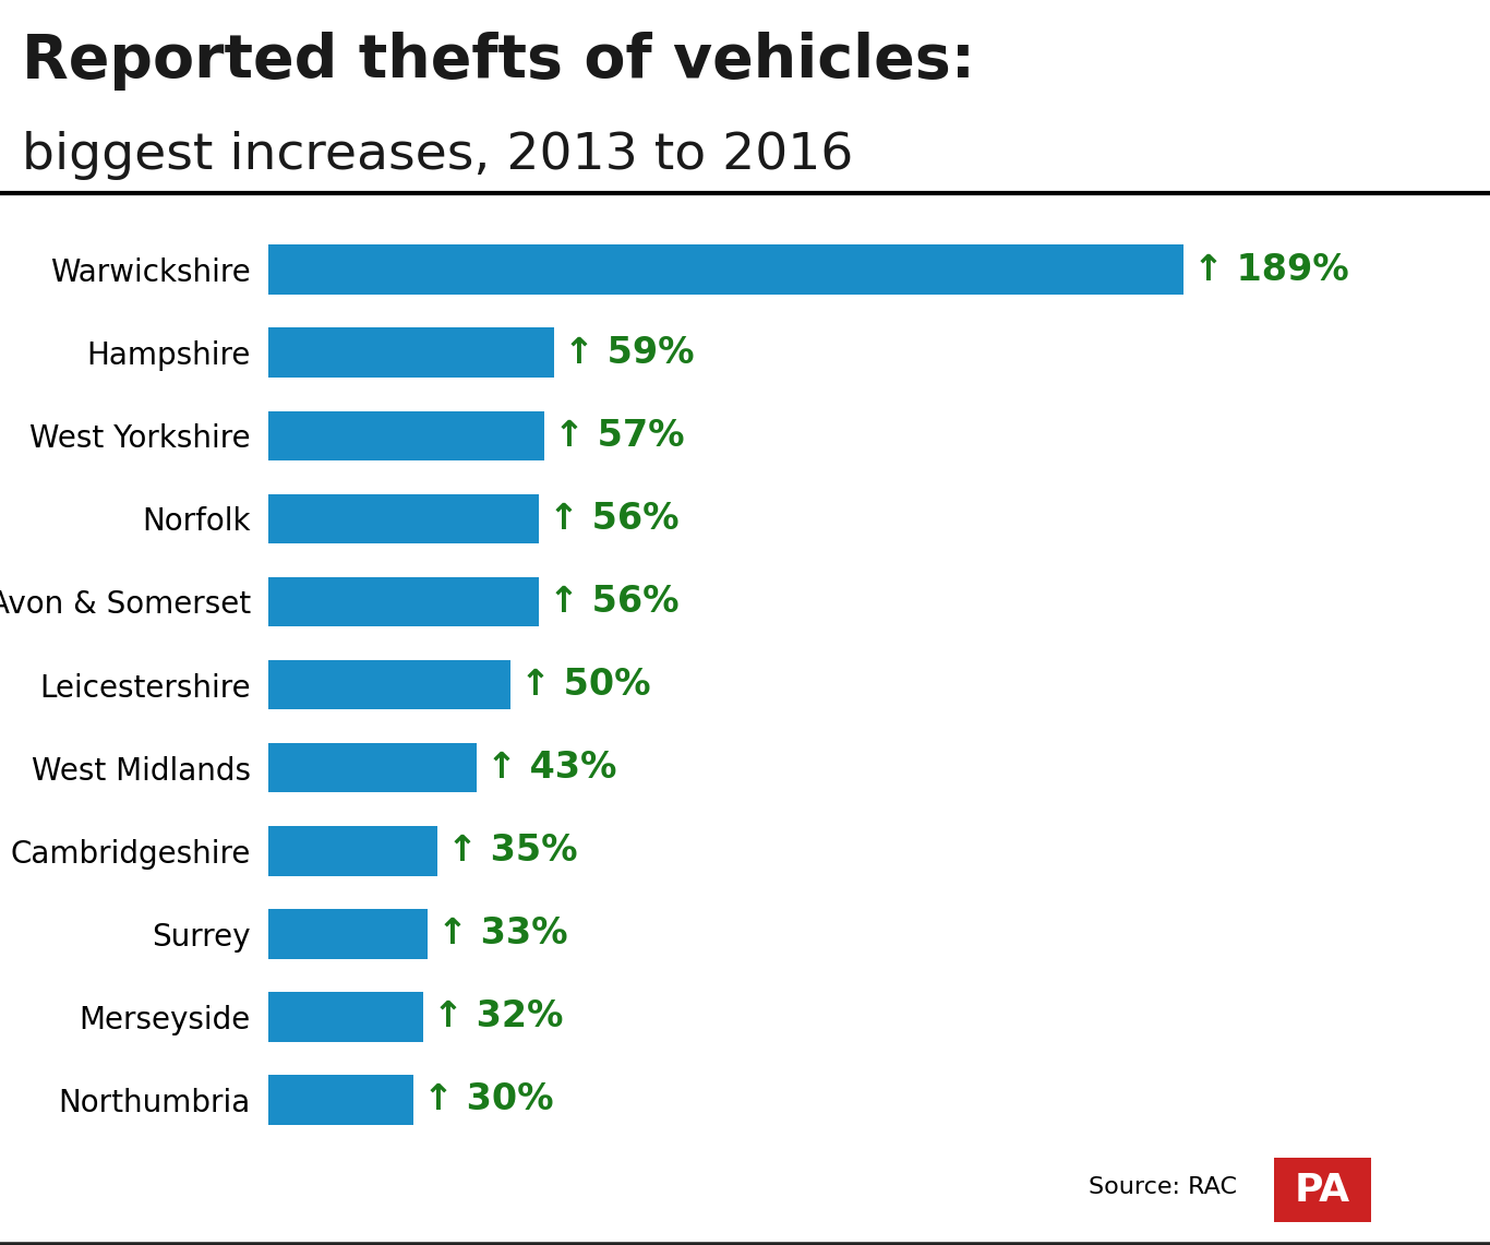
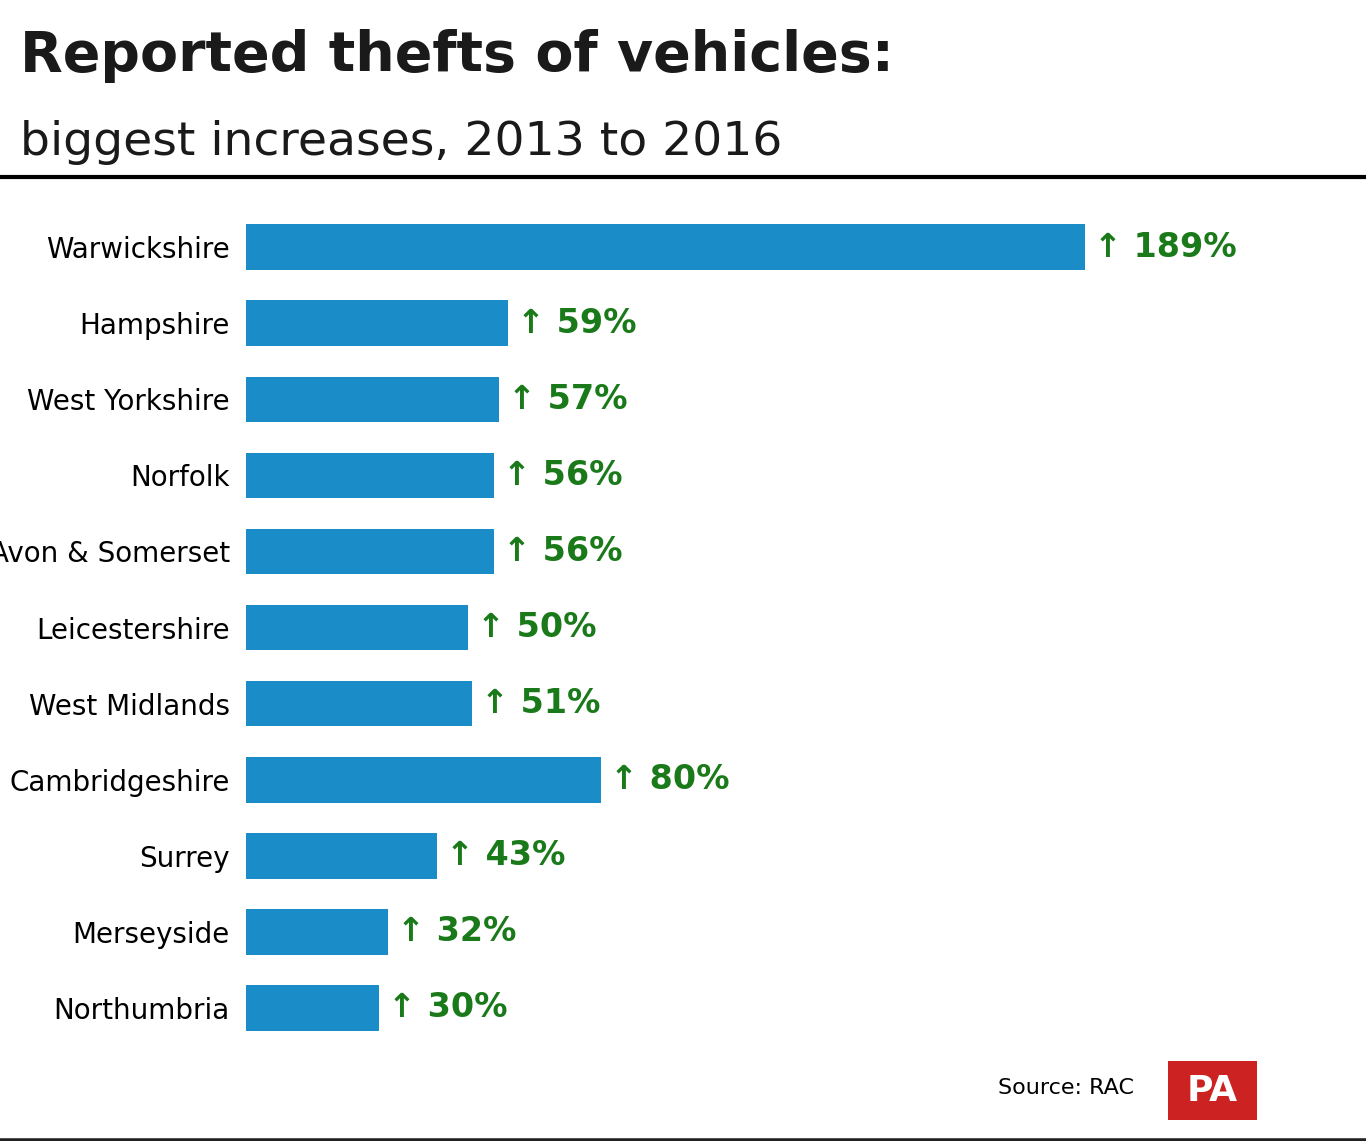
West Midlands: 43% -> 51%
Cambridgeshire: 35% -> 80%
Surrey: 33% -> 43%
